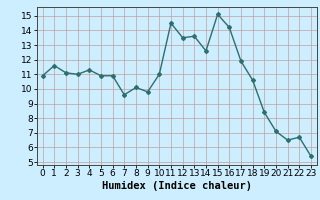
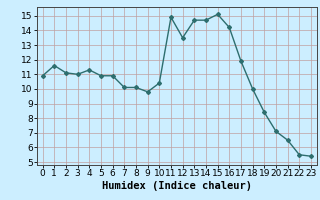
7: 9.6 -> 10.1
10: 11.0 -> 10.4
11: 14.5 -> 14.9
13: 13.6 -> 14.7
14: 12.6 -> 14.7
18: 10.6 -> 10.0
22: 6.7 -> 5.5
